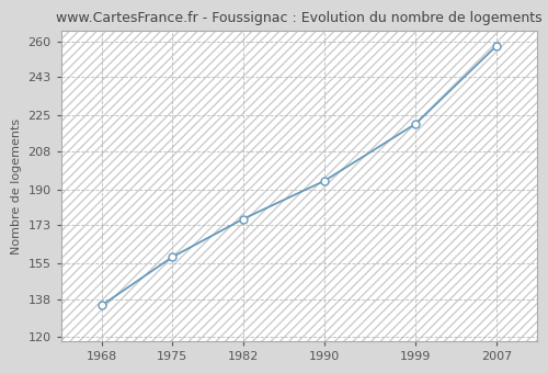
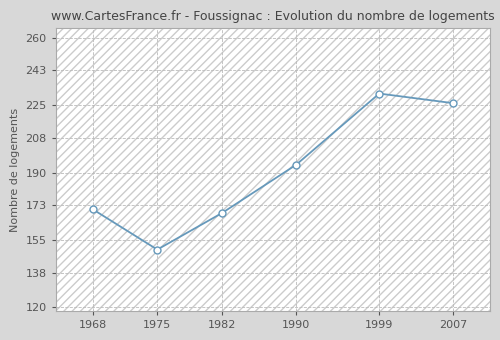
1968: 135 -> 171
1975: 158 -> 150
1982: 176 -> 169
1999: 221 -> 231
2007: 258 -> 226
